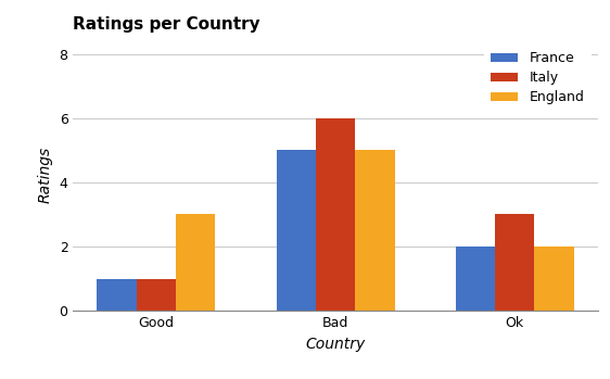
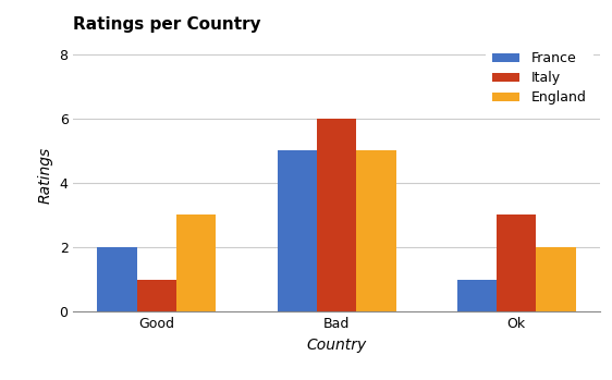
France/Good: 1 -> 2
France/Ok: 2 -> 1
